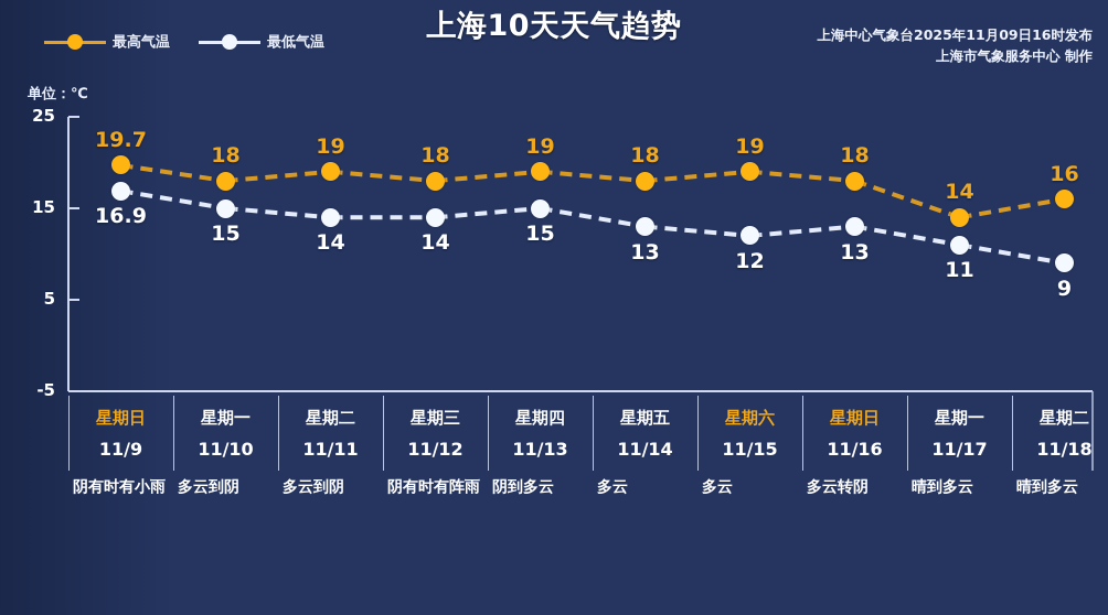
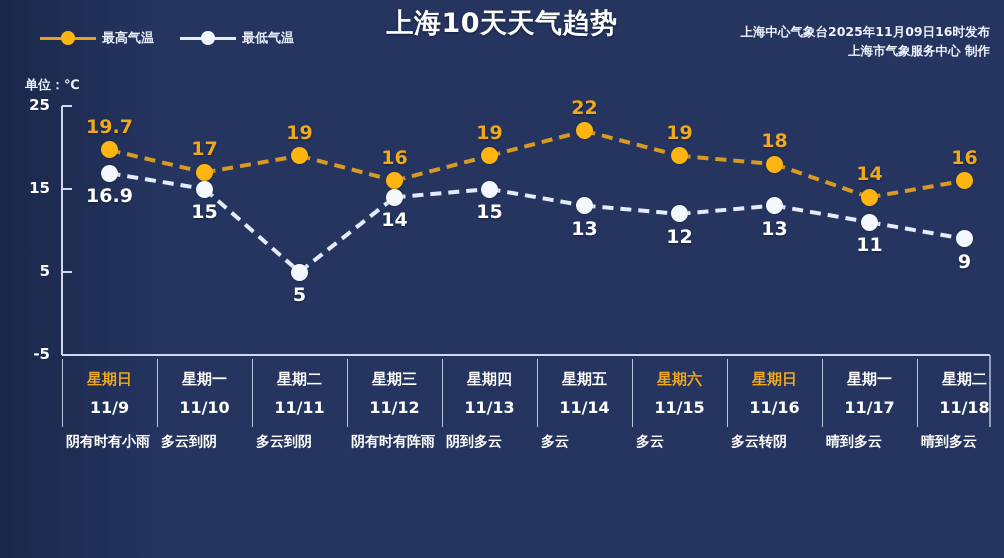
最高气温/11/10: 18 -> 17
最低气温/11/11: 14 -> 5
最高气温/11/12: 18 -> 16
最高气温/11/14: 18 -> 22
